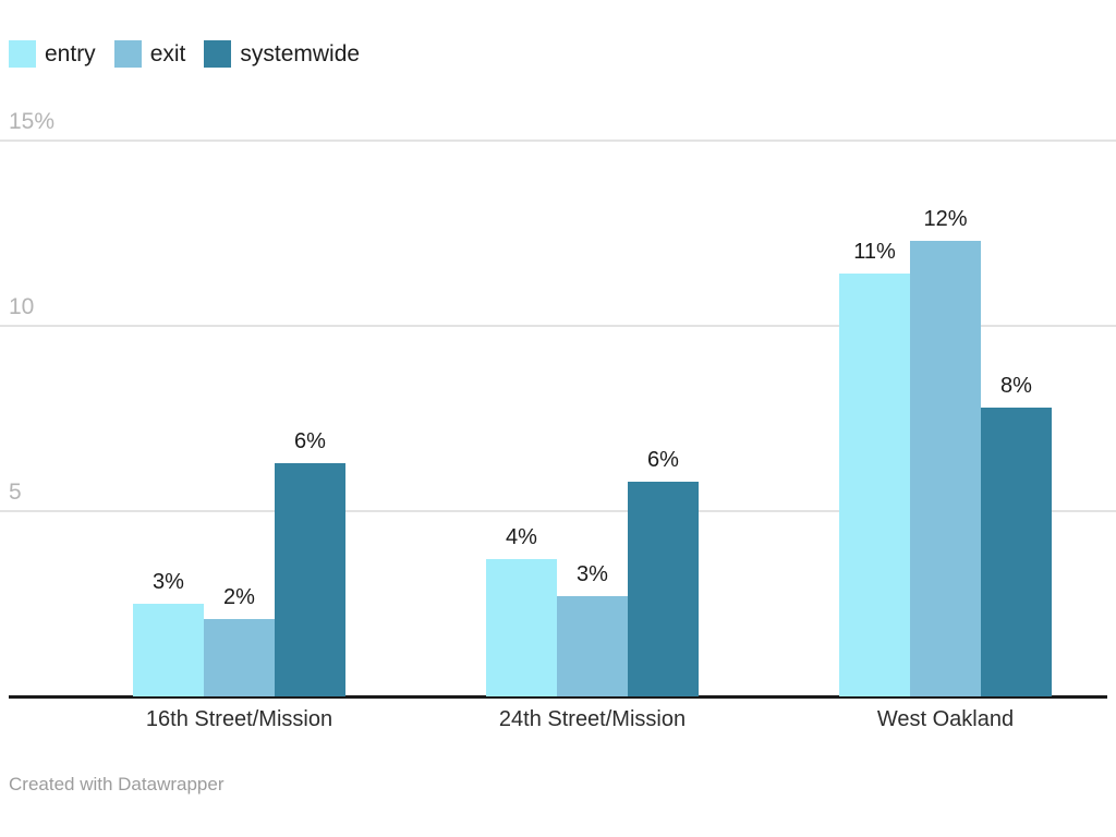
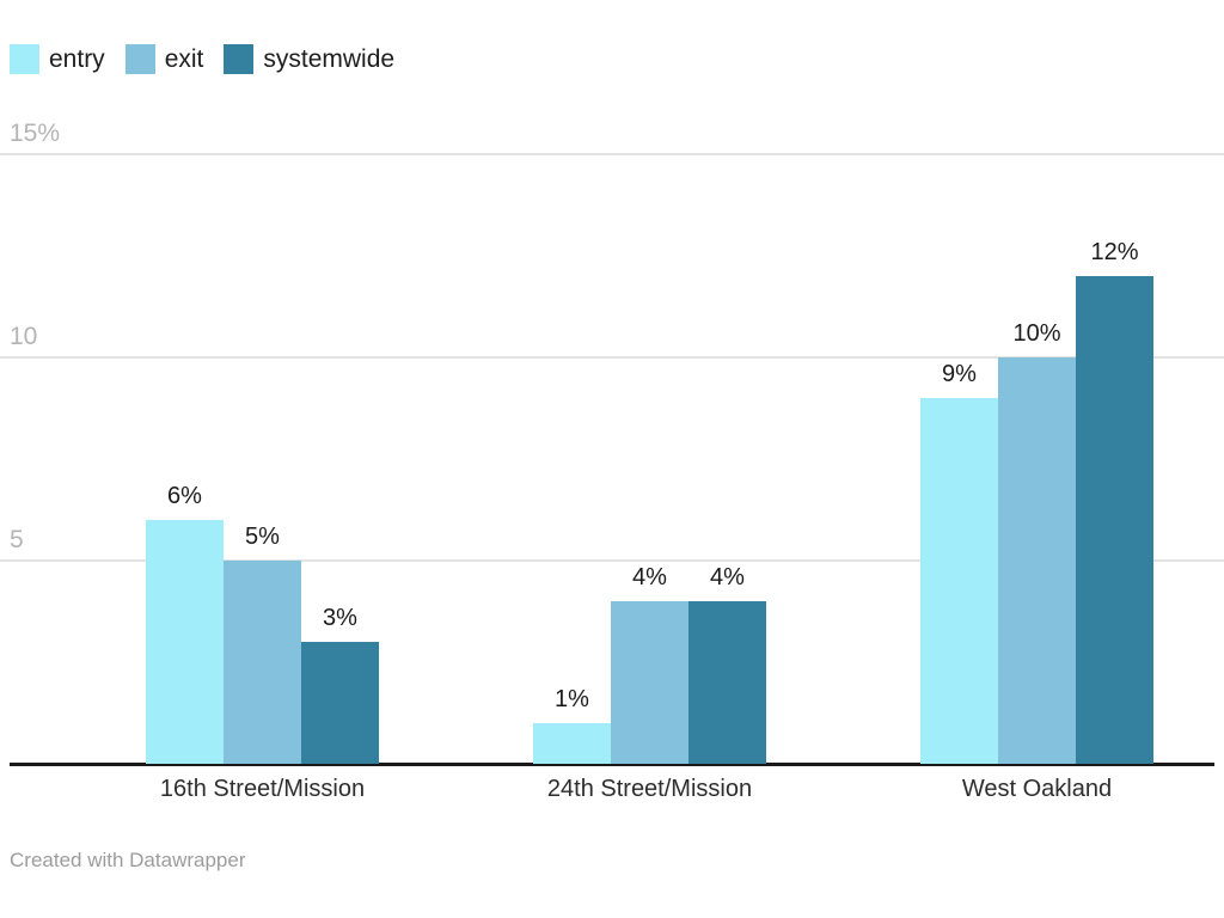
entry/16th Street/Mission: 3% -> 6%
exit/16th Street/Mission: 2% -> 5%
systemwide/16th Street/Mission: 6% -> 3%
entry/24th Street/Mission: 4% -> 1%
exit/24th Street/Mission: 3% -> 4%
systemwide/24th Street/Mission: 6% -> 4%
entry/West Oakland: 11% -> 9%
exit/West Oakland: 12% -> 10%
systemwide/West Oakland: 8% -> 12%
